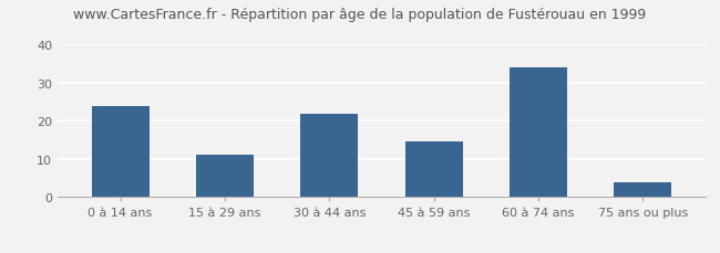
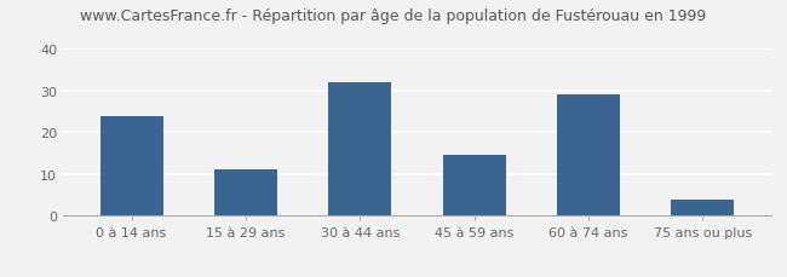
30 à 44 ans: 22.0 -> 32.0
60 à 74 ans: 34.0 -> 29.0
